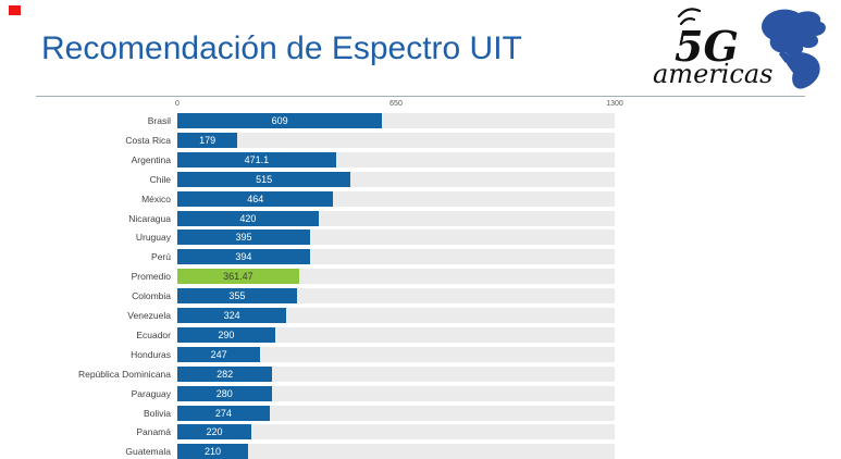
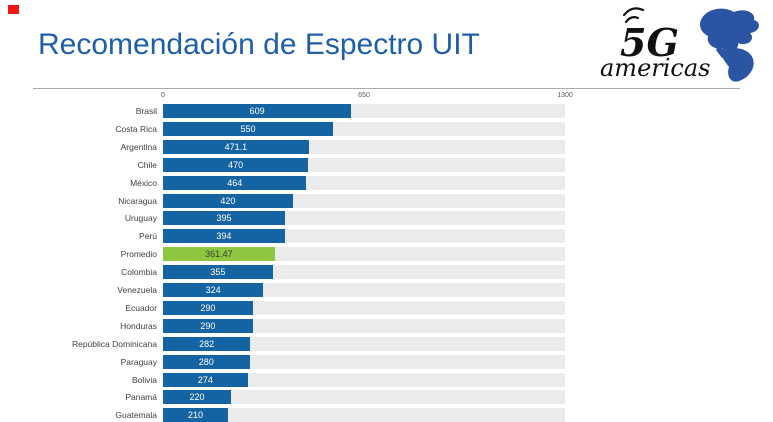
Costa Rica: 179 -> 550
Chile: 515 -> 470
Honduras: 247 -> 290
